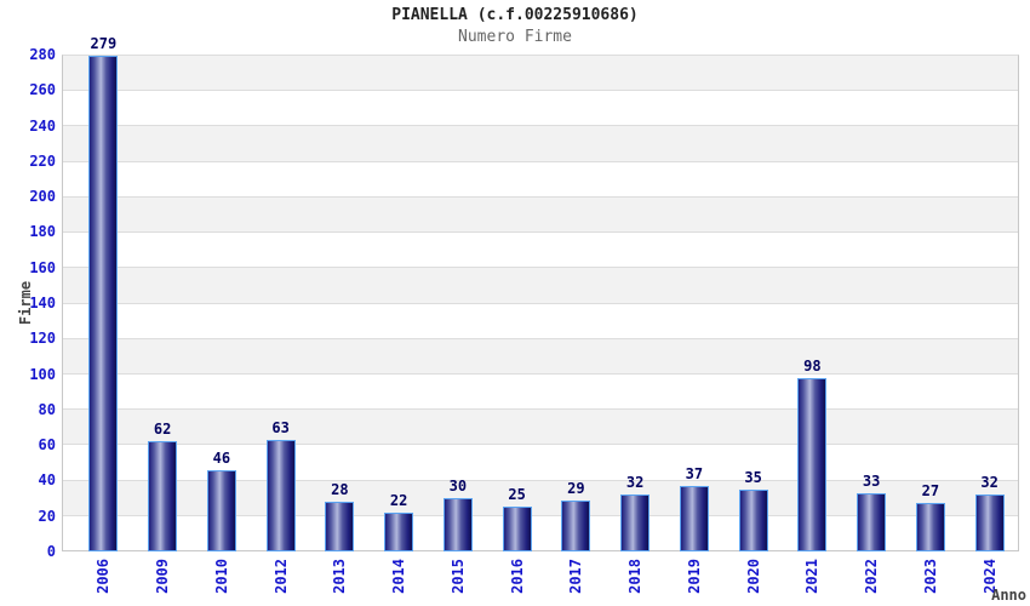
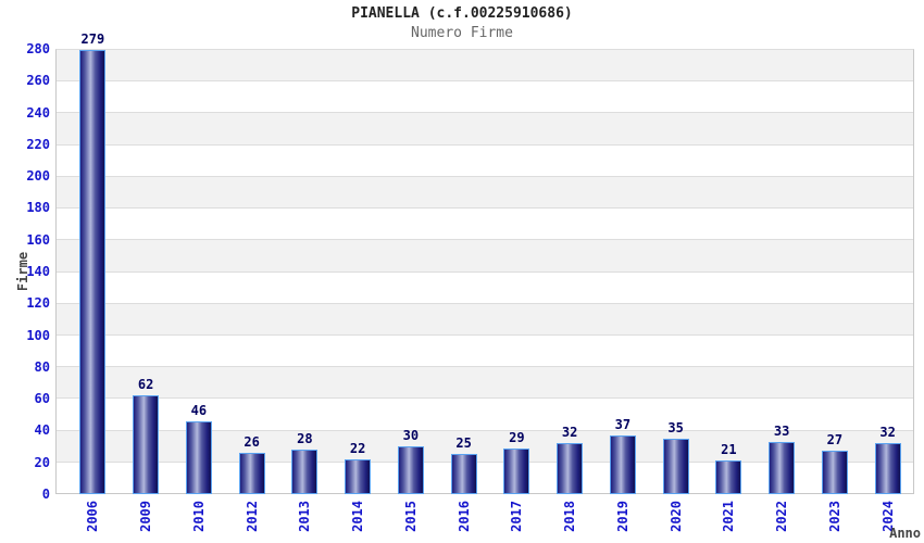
2012: 63 -> 26
2021: 98 -> 21
